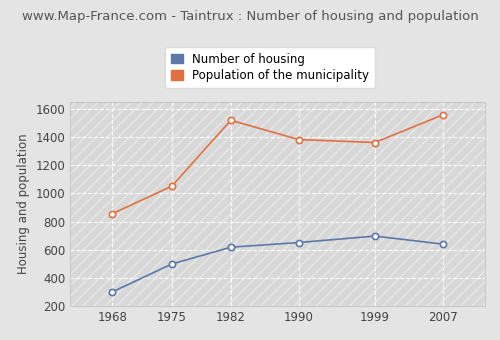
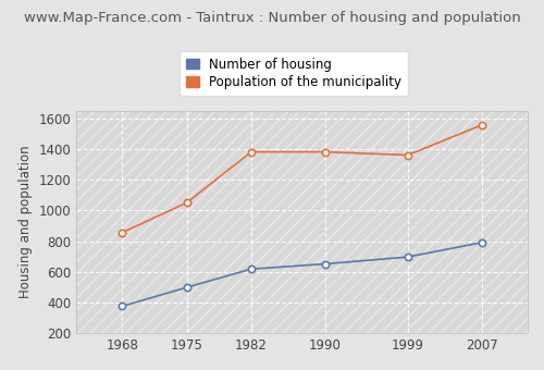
Number of housing/1968: 300 -> 380
Population of the municipality/1982: 1520 -> 1380
Number of housing/2007: 640 -> 790
